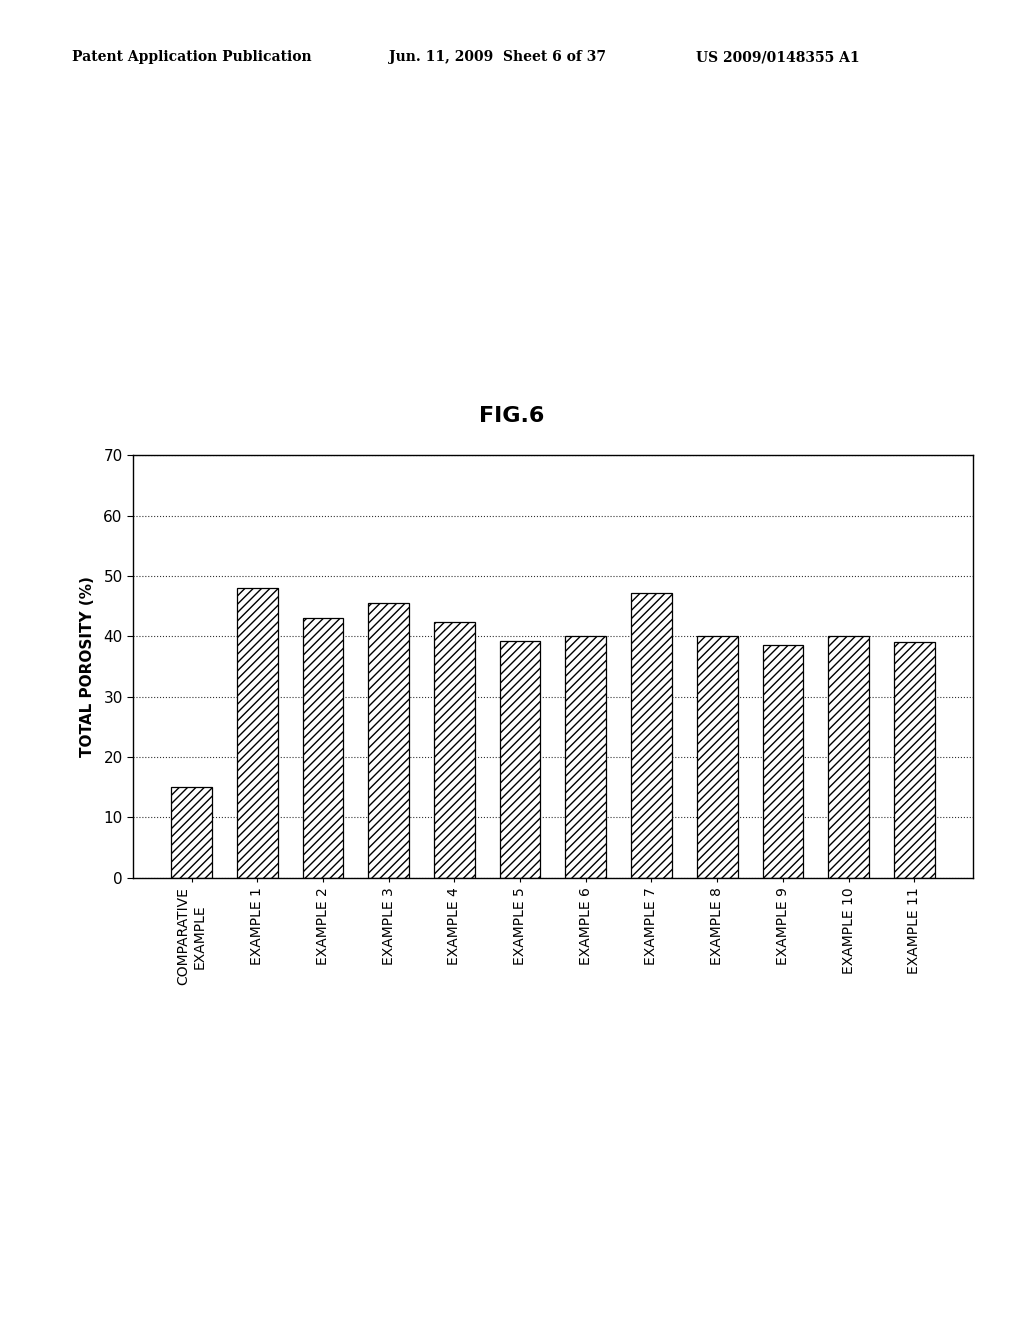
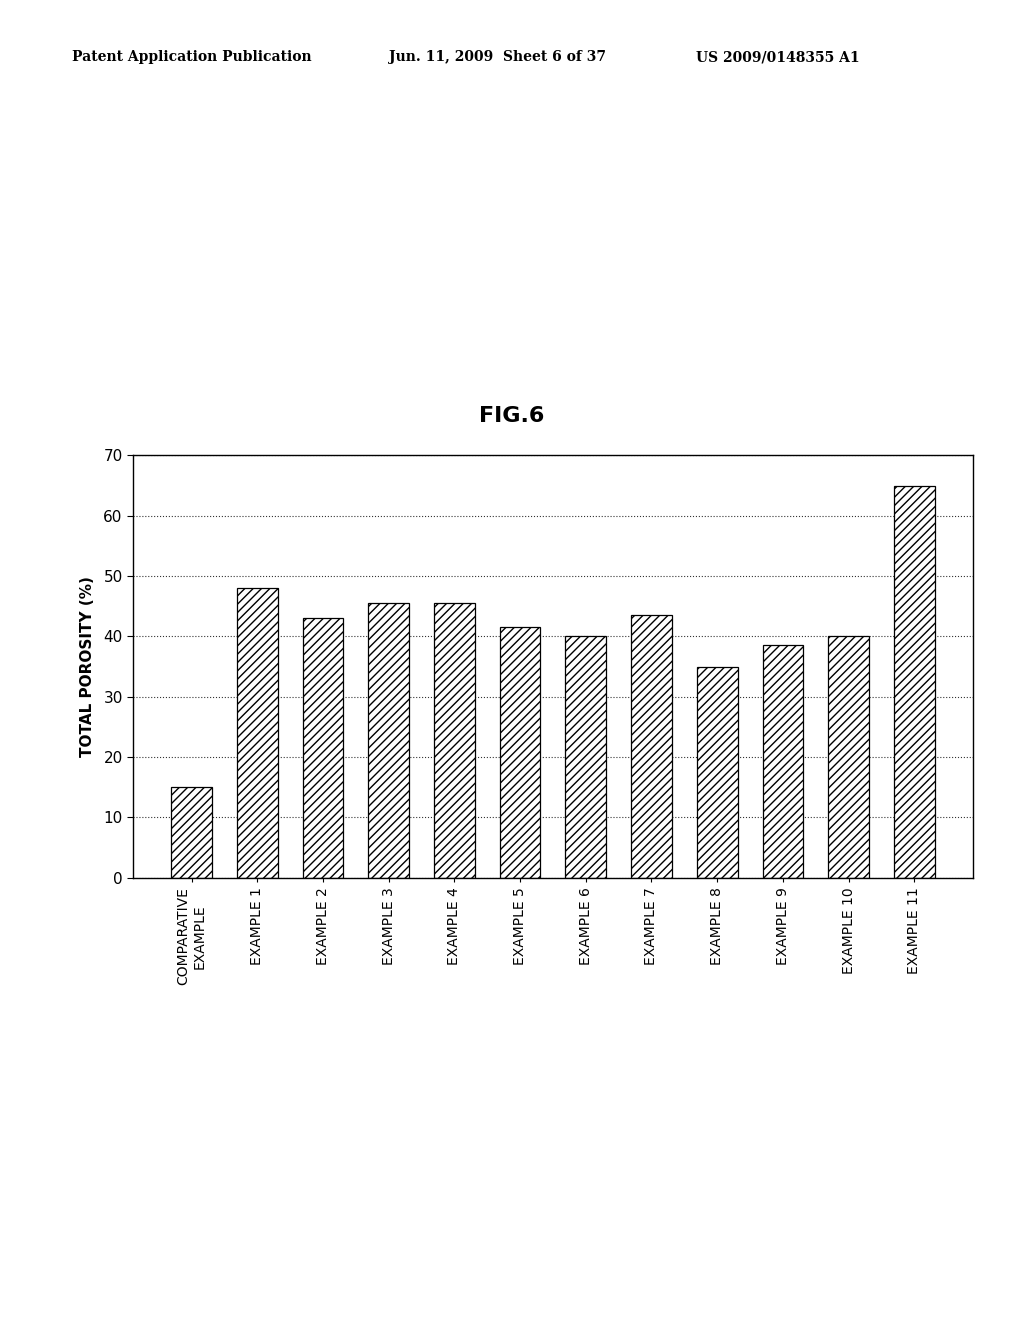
EXAMPLE 4: 42.4 -> 45.5
EXAMPLE 5: 39.2 -> 41.5
EXAMPLE 7: 47.2 -> 43.5
EXAMPLE 8: 40.0 -> 35.0
EXAMPLE 11: 39.0 -> 65.0
